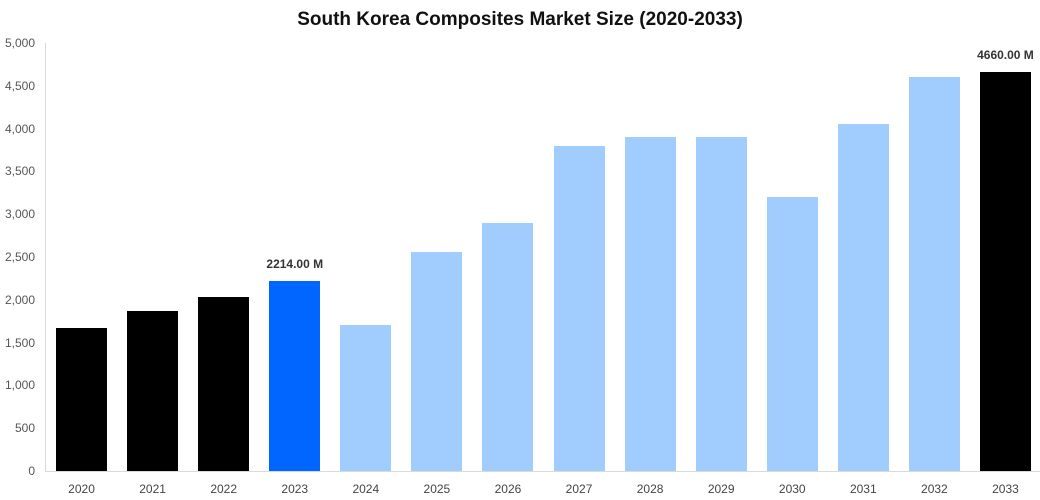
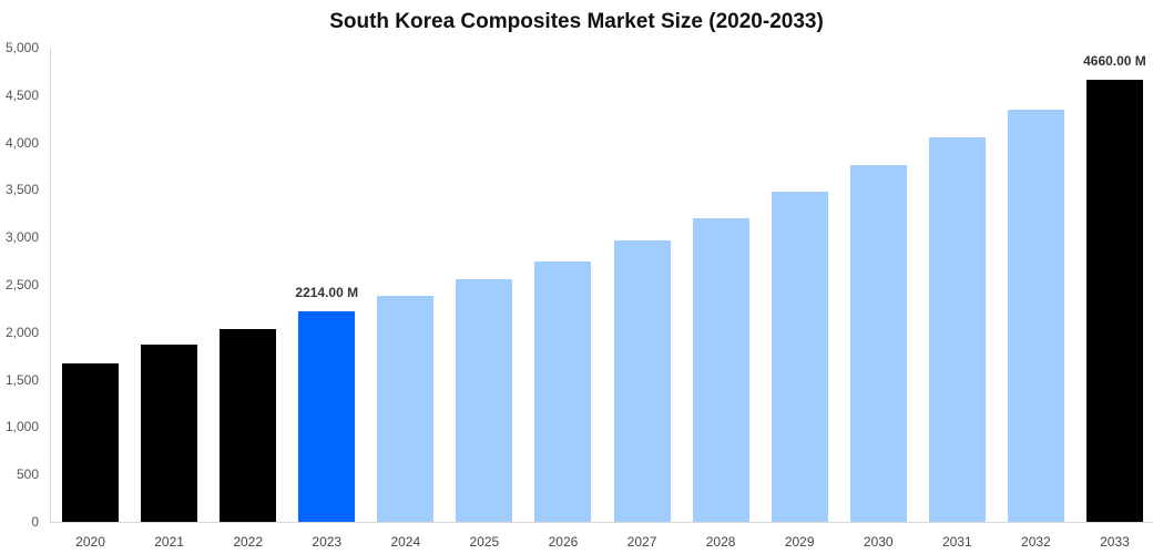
2024: 1700 -> 2400
2026: 2900 -> 2700
2027: 3800 -> 3000
2028: 3900 -> 3200
2029: 3900 -> 3500
2030: 3200 -> 3800
2032: 4600 -> 4300
